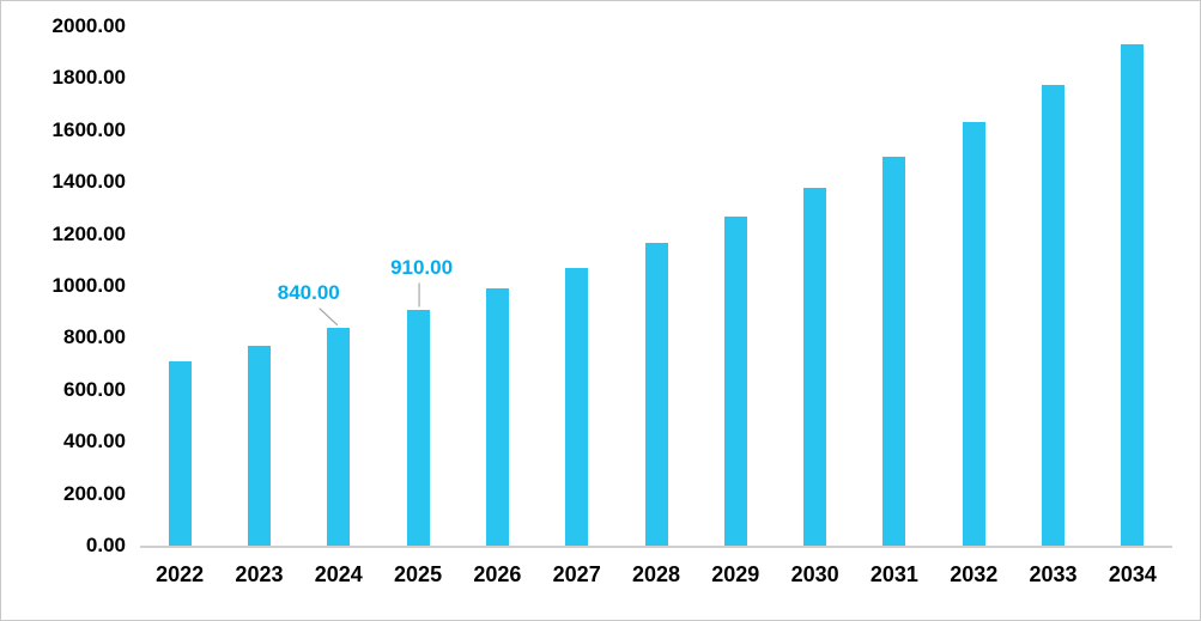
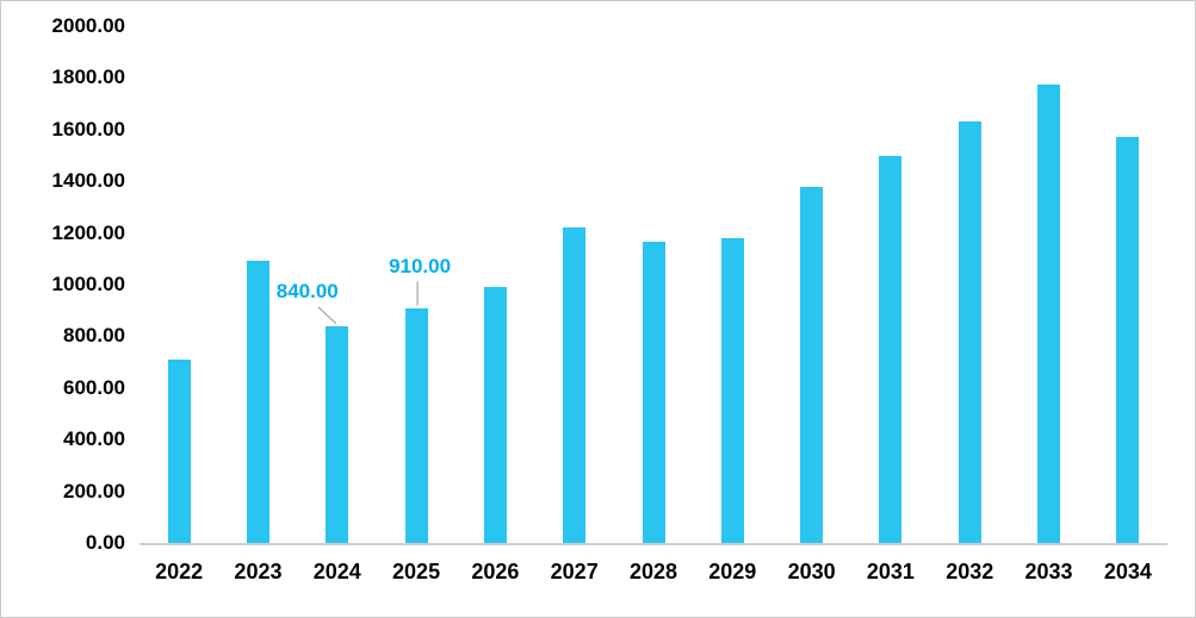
2023: 770 -> 1090
2027: 1070 -> 1220
2029: 1270 -> 1180
2034: 1930 -> 1570
